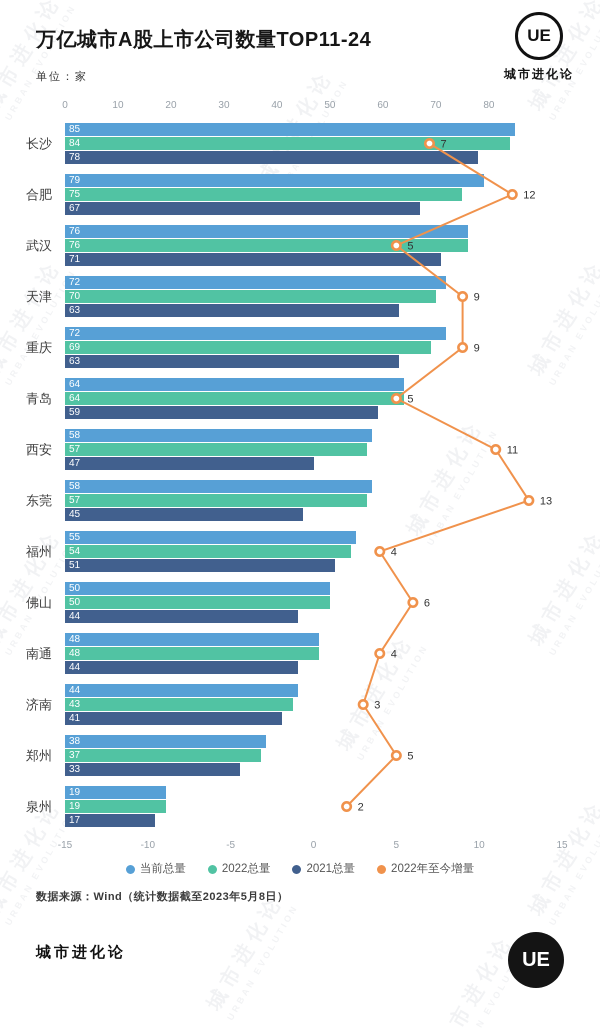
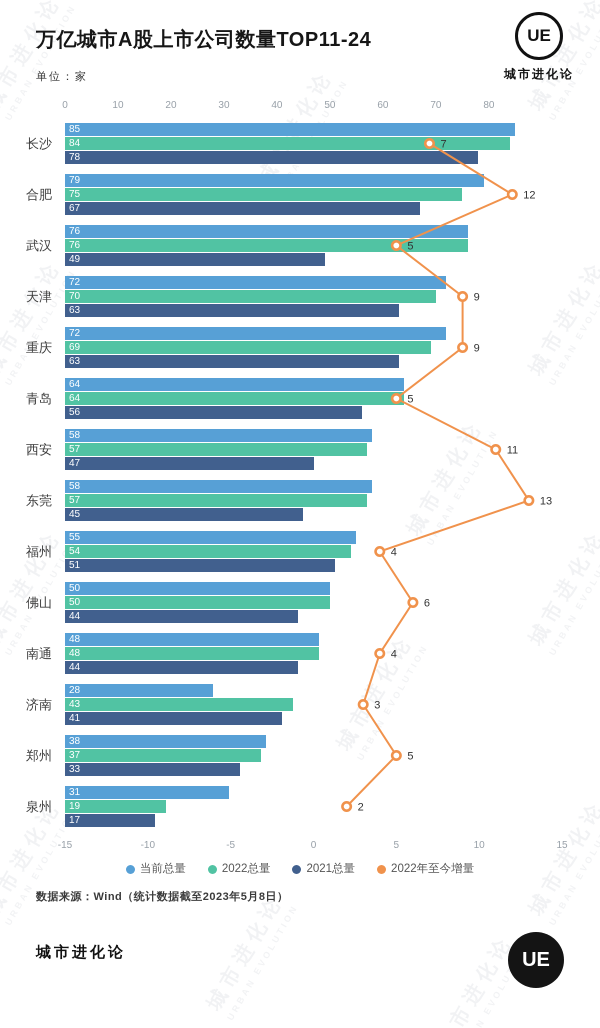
2021总量/武汉: 71 -> 49
2021总量/青岛: 59 -> 56
当前总量/济南: 44 -> 28
当前总量/泉州: 19 -> 31
